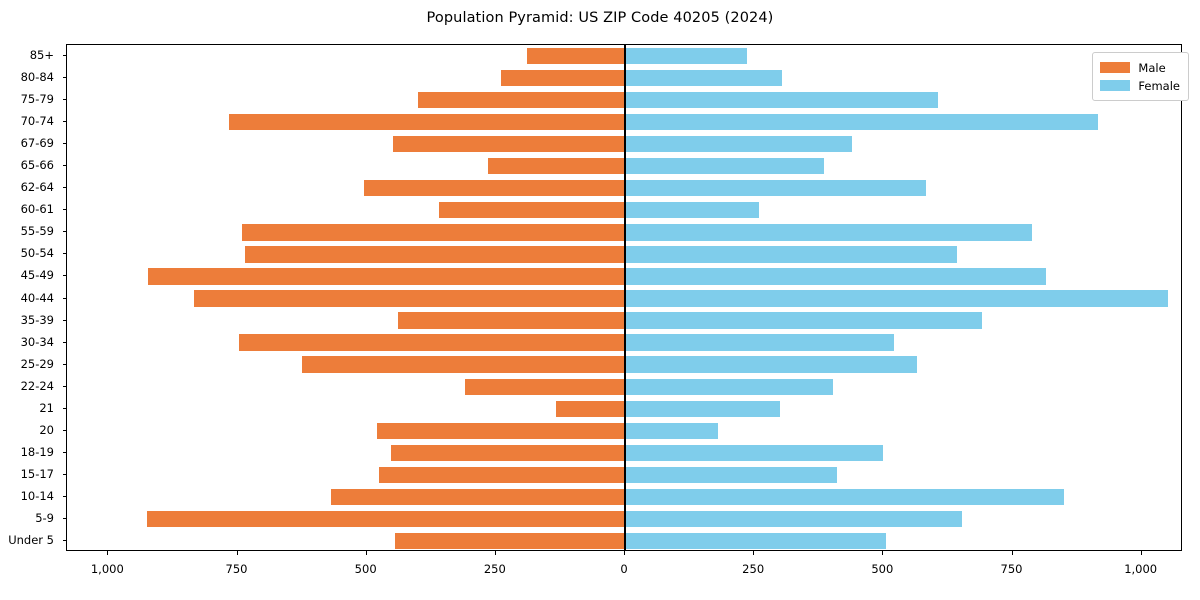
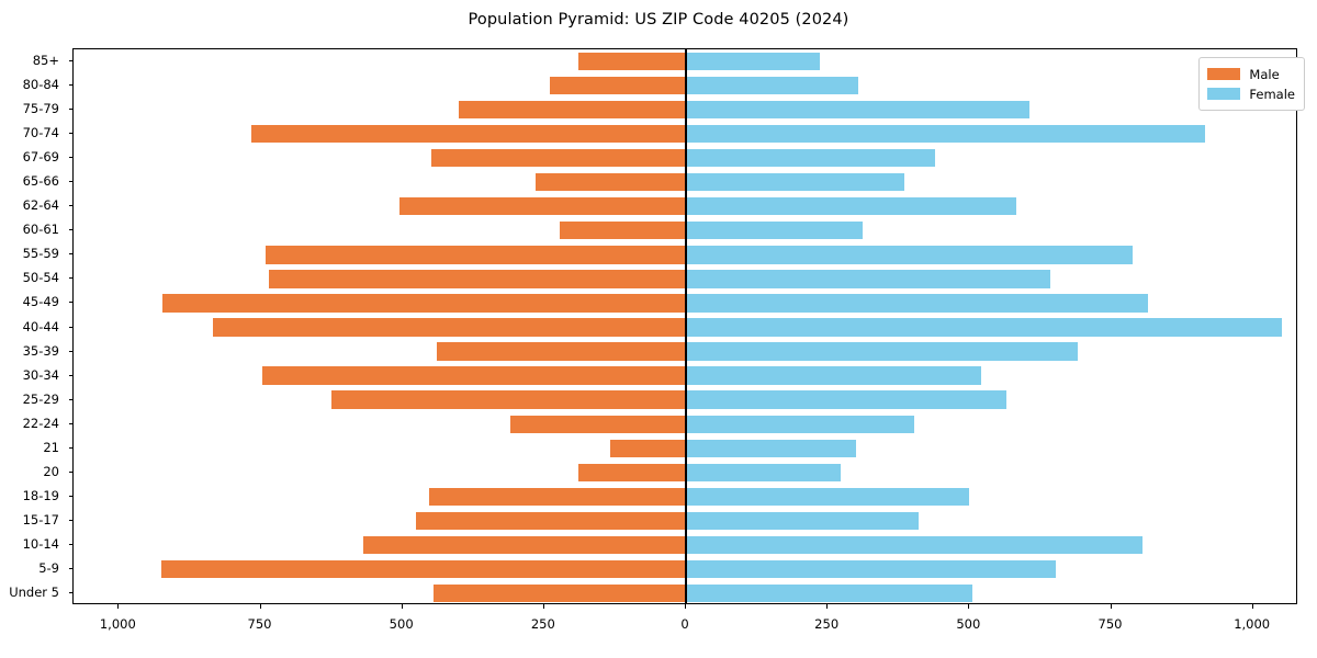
Male/60-61: 360 -> 220
Female/60-61: 260 -> 310
Male/20: 480 -> 190
Female/20: 180 -> 270
Female/10-14: 850 -> 800
